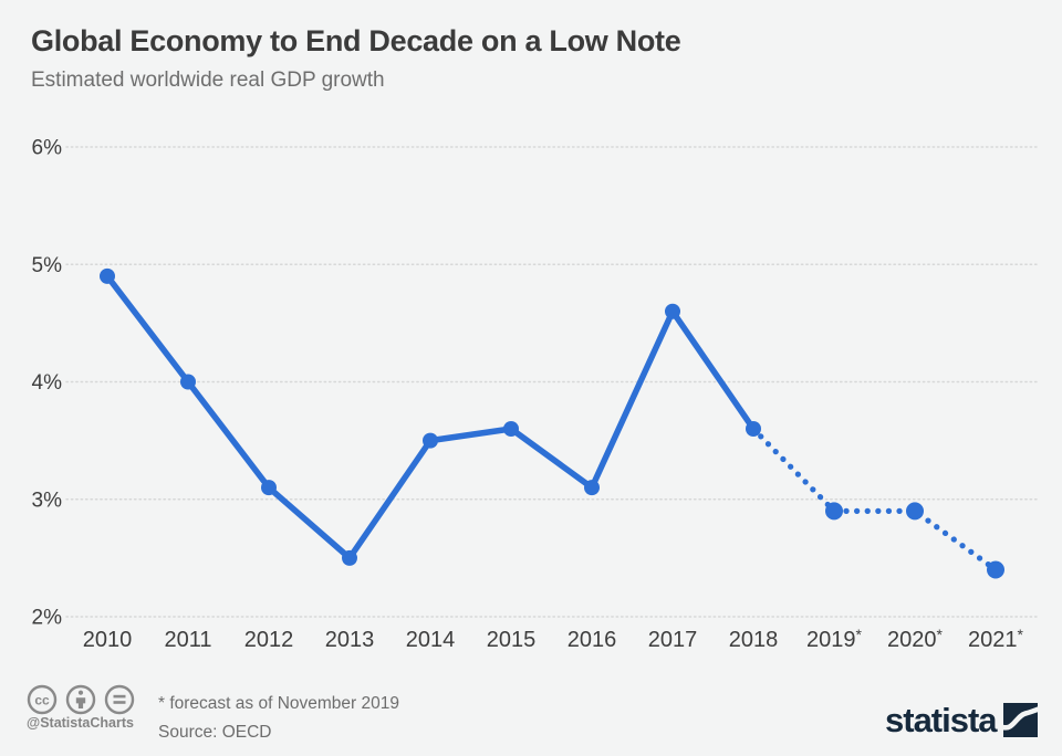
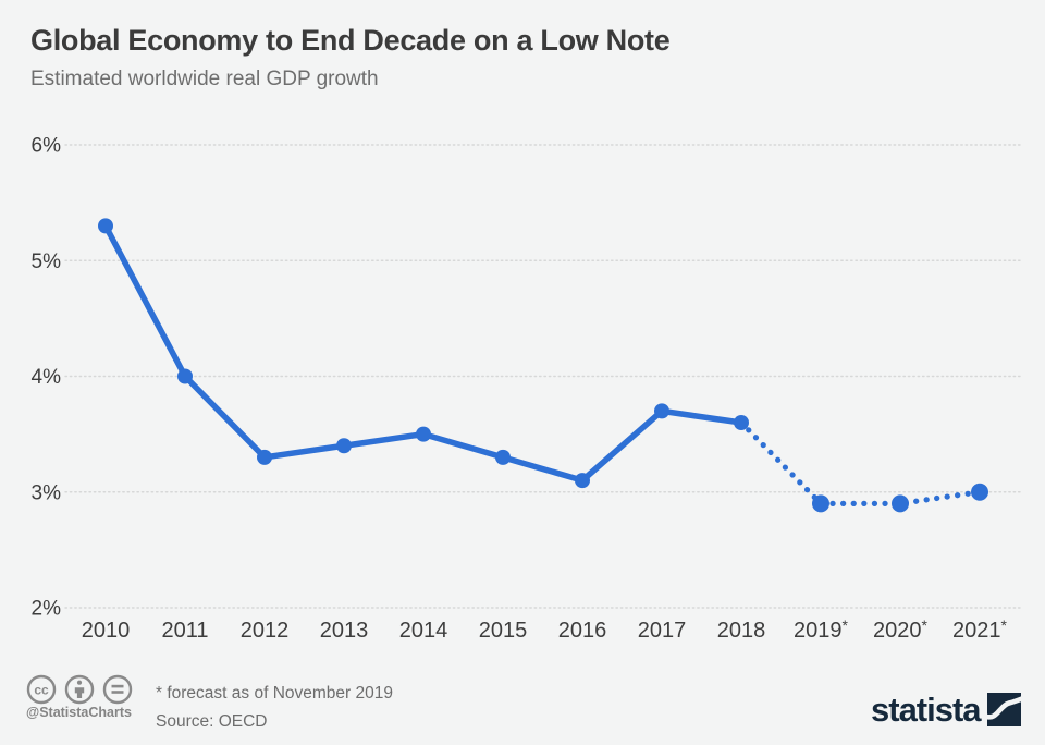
2010: 4.9% -> 5.3%
2012: 3.1% -> 3.3%
2013: 2.5% -> 3.4%
2015: 3.6% -> 3.3%
2017: 4.6% -> 3.7%
2021*: 2.4% -> 3.0%
